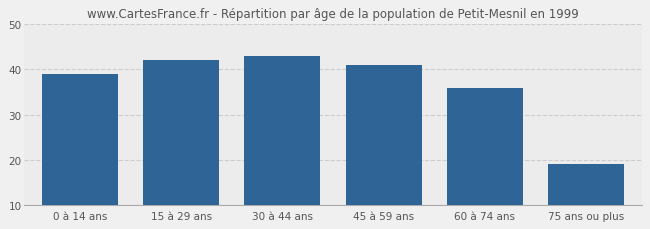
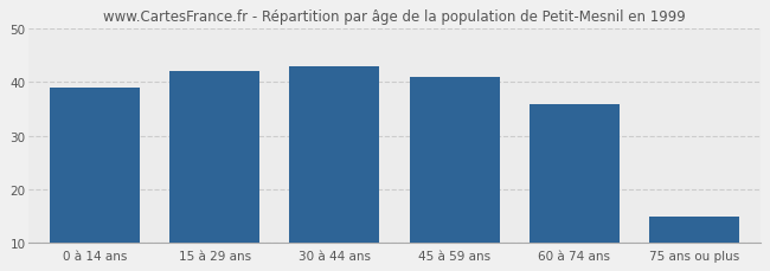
75 ans ou plus: 19 -> 15
